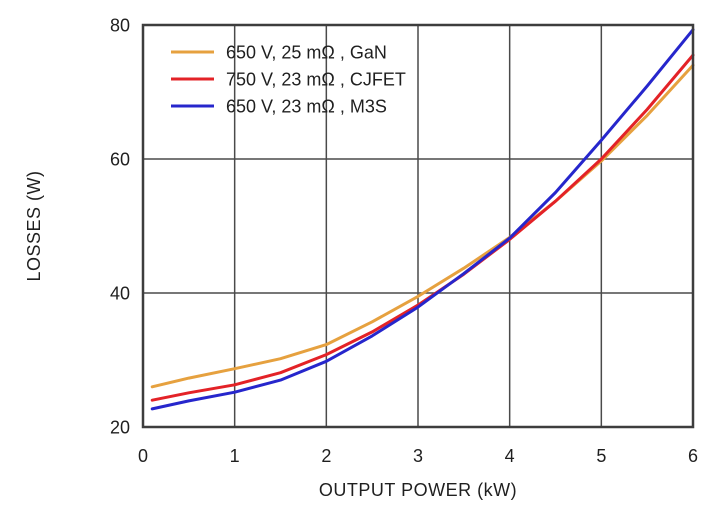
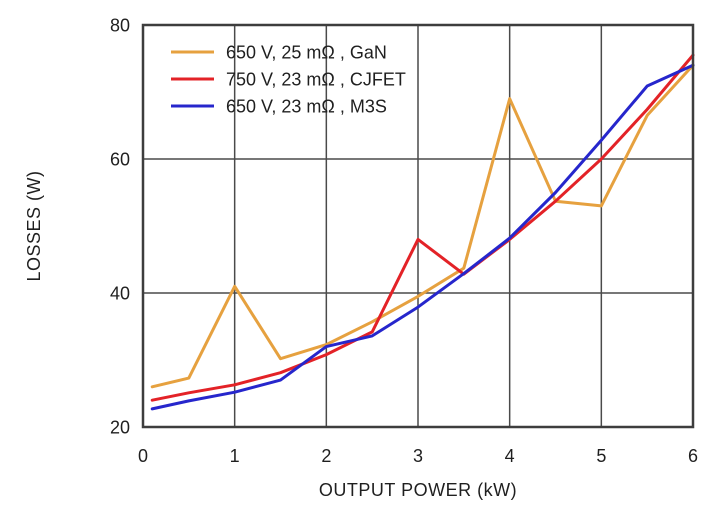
650 V, 25 mΩ , GaN/1: 29 -> 41
650 V, 23 mΩ , M3S/2: 30 -> 32
750 V, 23 mΩ , CJFET/3: 38 -> 48
650 V, 25 mΩ , GaN/4: 48 -> 69
650 V, 25 mΩ , GaN/5: 60 -> 53
650 V, 23 mΩ , M3S/6: 79 -> 74
